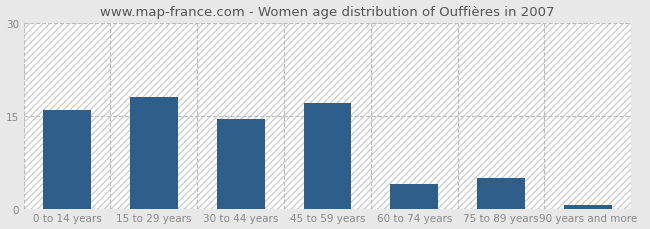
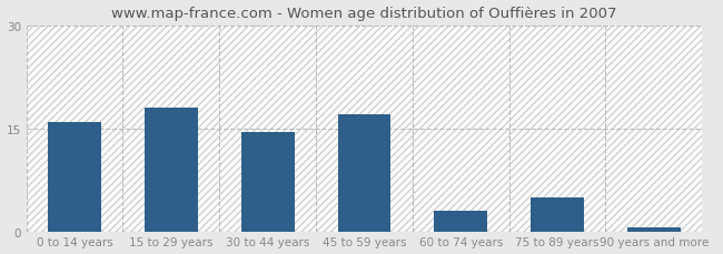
60 to 74 years: 4.0 -> 3.0
